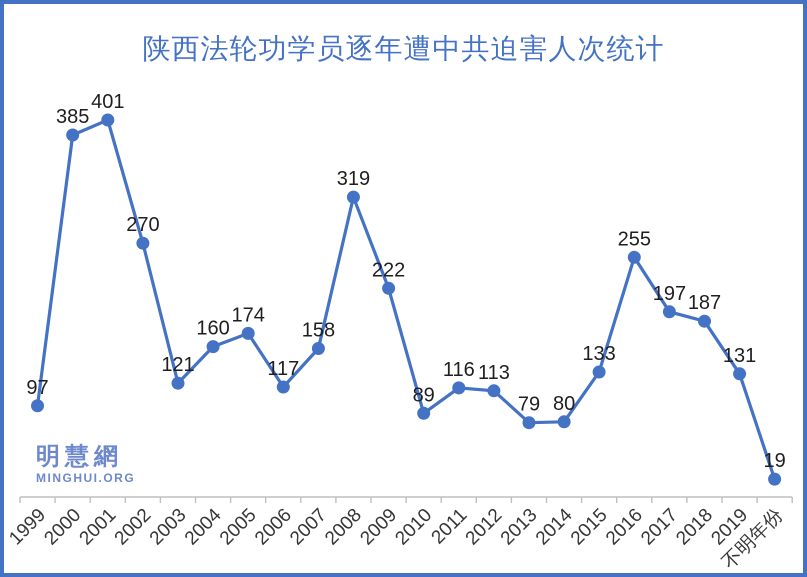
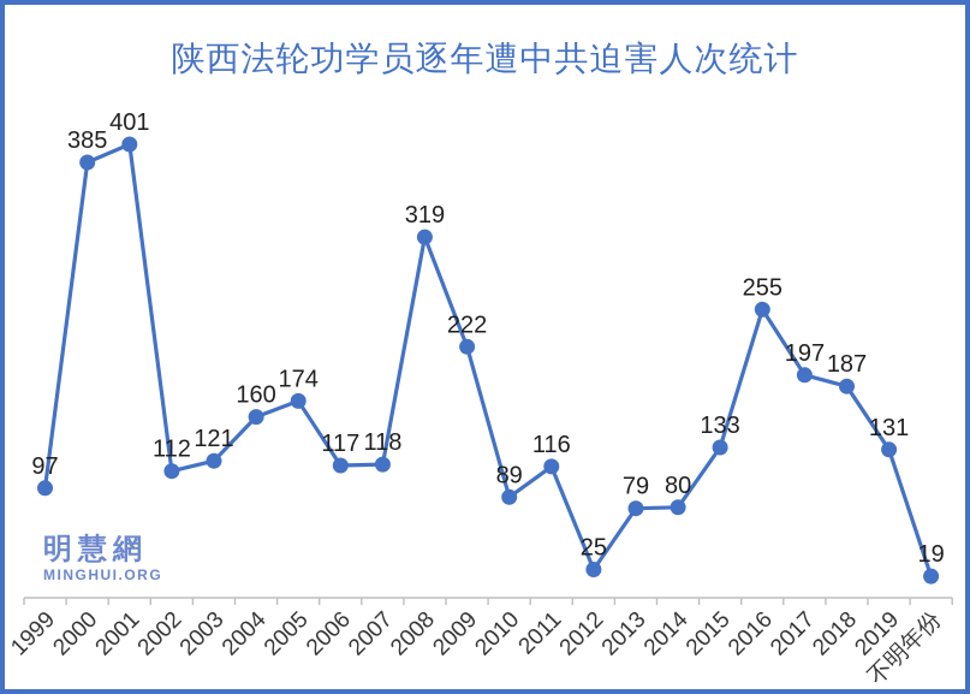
2002: 270 -> 112
2007: 158 -> 118
2012: 113 -> 25
